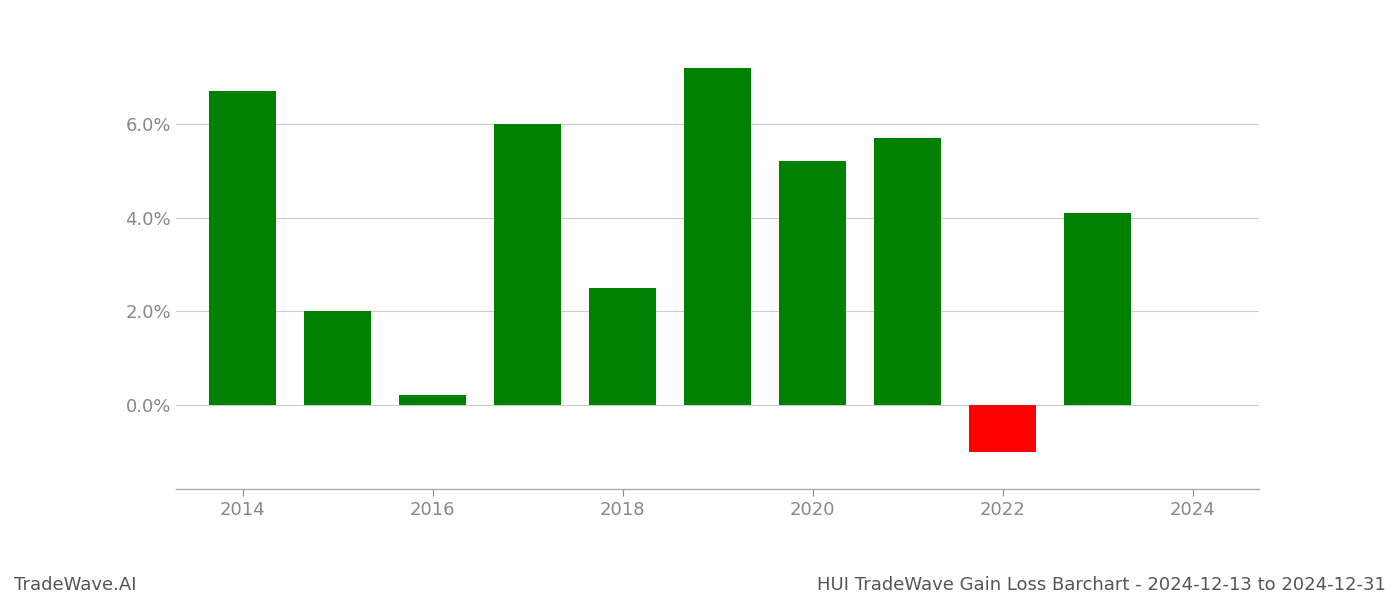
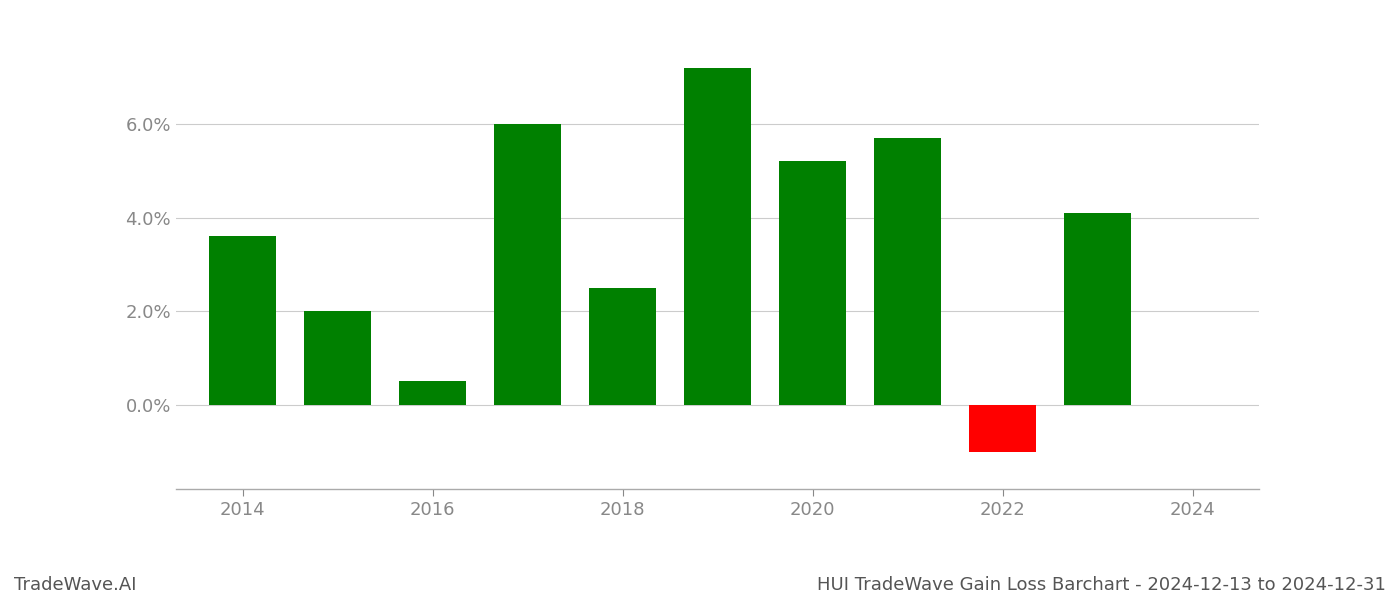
2014: 6.7% -> 3.6%
2016: 0.2% -> 0.5%
